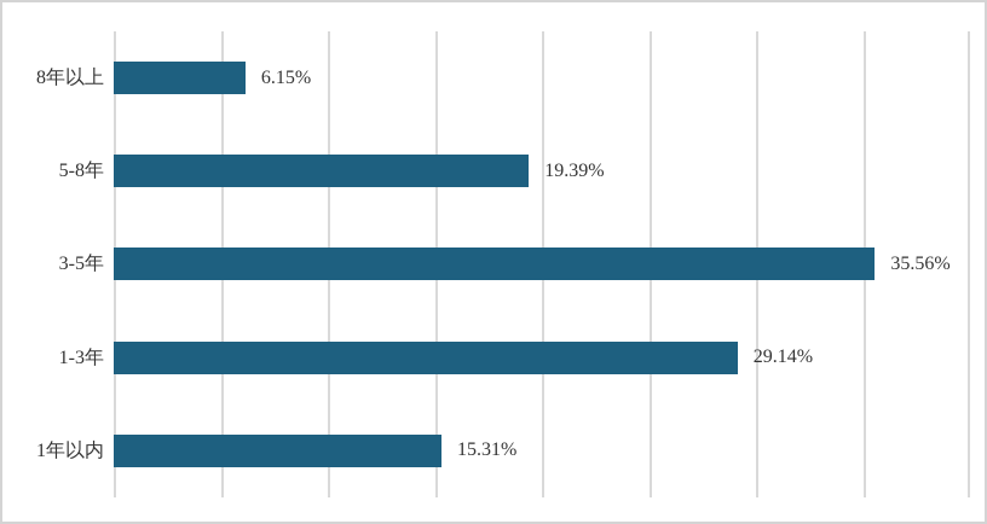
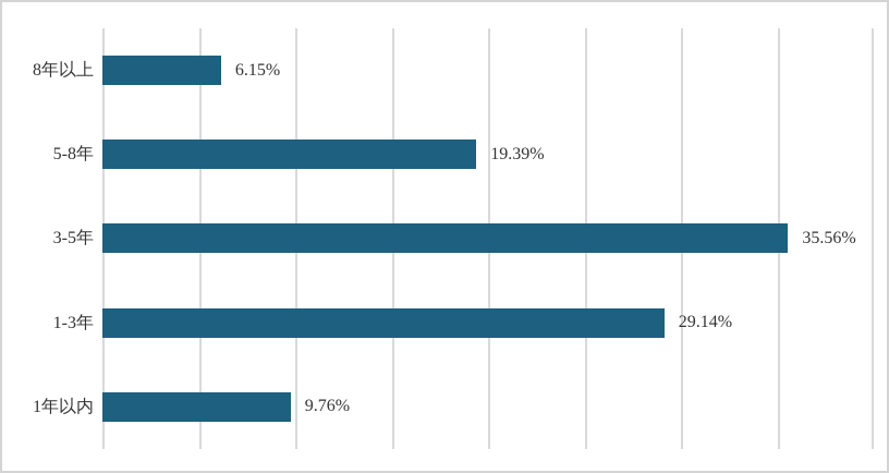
1年以内: 15.31% -> 9.76%
